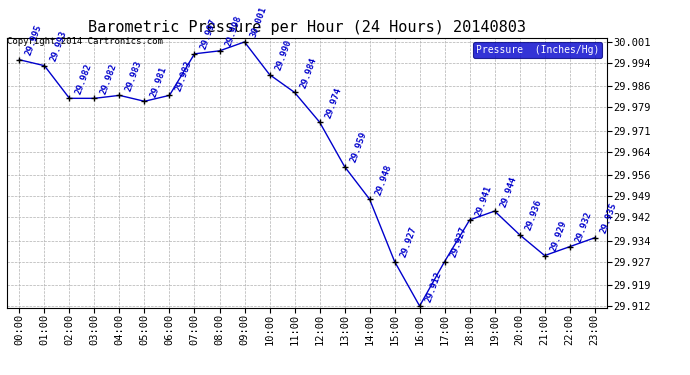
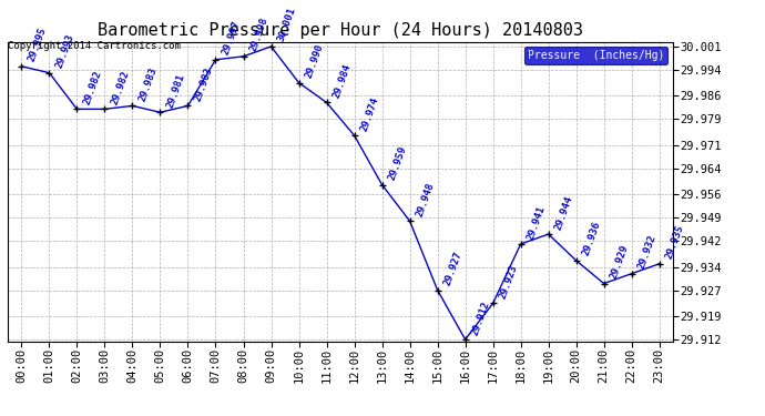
17:00: 29.927 -> 29.923
